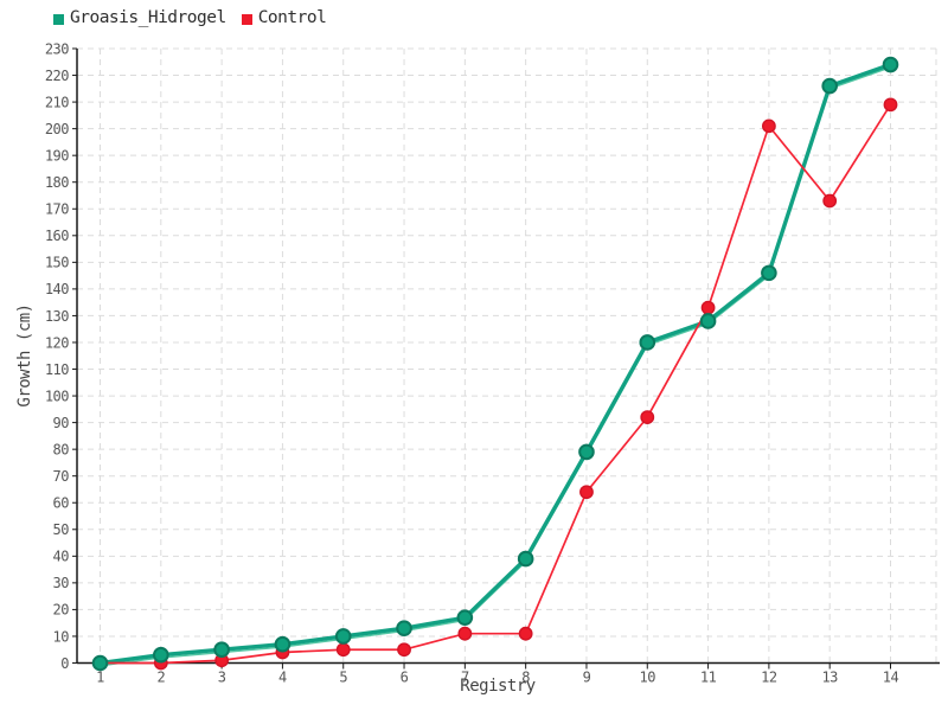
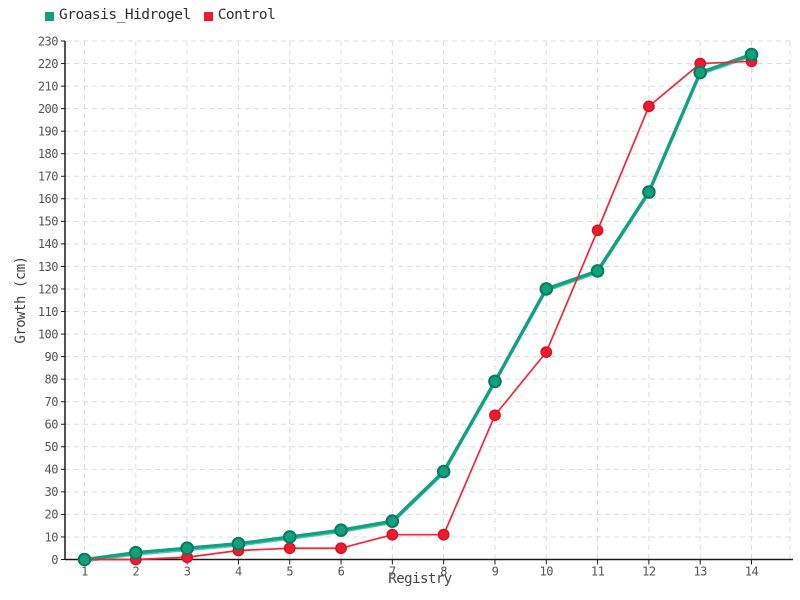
Control/11: 133 -> 146
Groasis_Hidrogel/12: 146 -> 163
Control/13: 173 -> 220
Control/14: 209 -> 221
